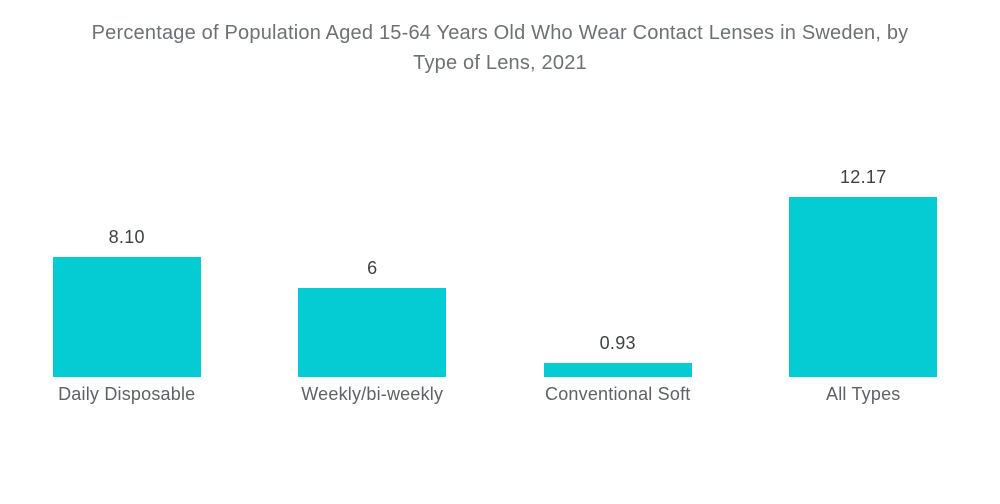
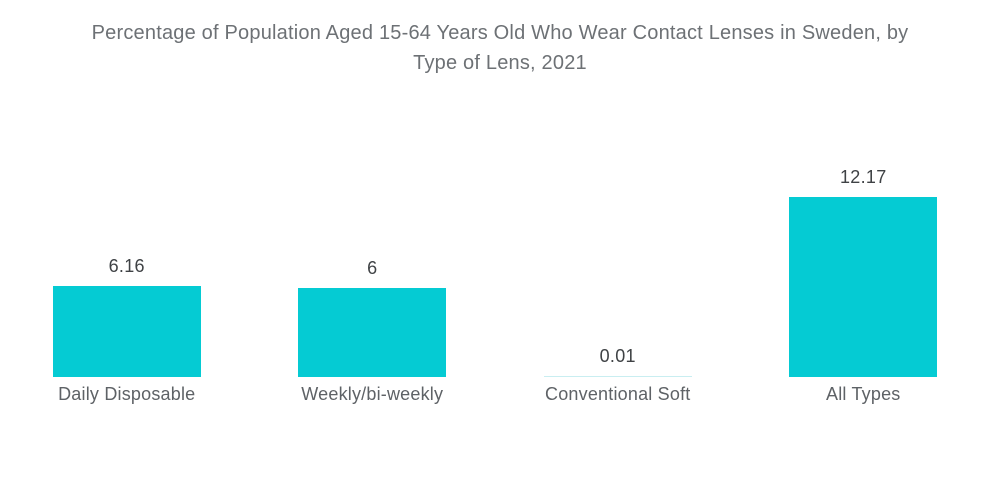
Daily Disposable: 8.10 -> 6.16
Conventional Soft: 0.93 -> 0.01
